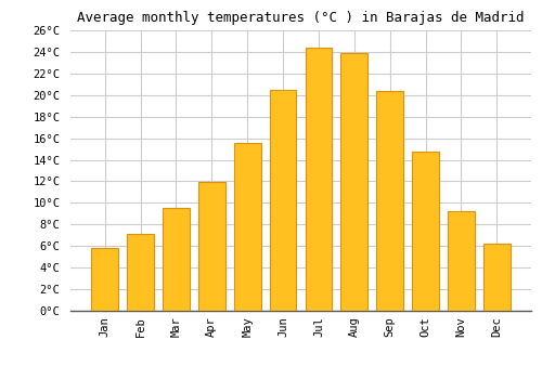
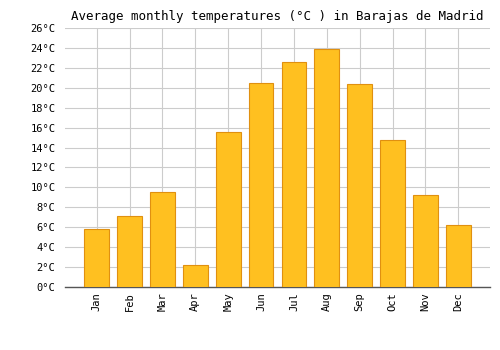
Apr: 11.9°C -> 2.2°C
Jul: 24.4°C -> 22.6°C
